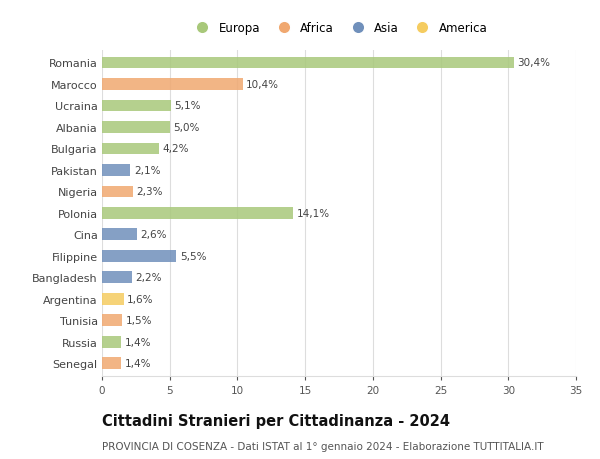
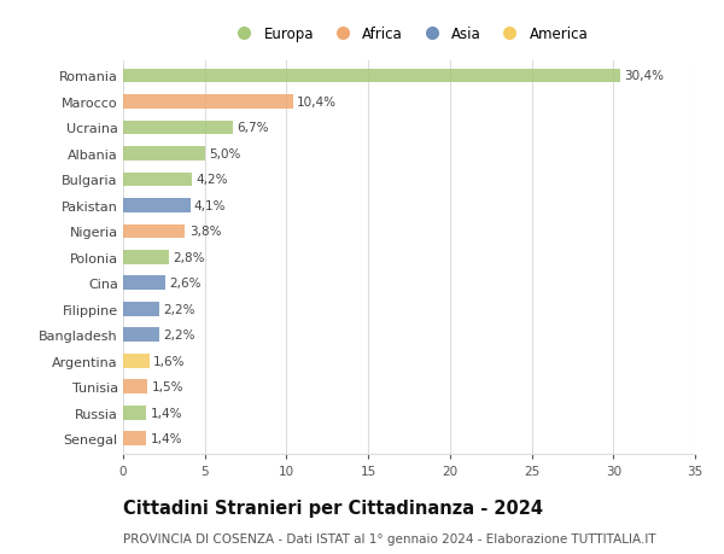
Ucraina: 5,1% -> 6,7%
Pakistan: 2,1% -> 4,1%
Nigeria: 2,3% -> 3,8%
Polonia: 14,1% -> 2,8%
Filippine: 5,5% -> 2,2%
